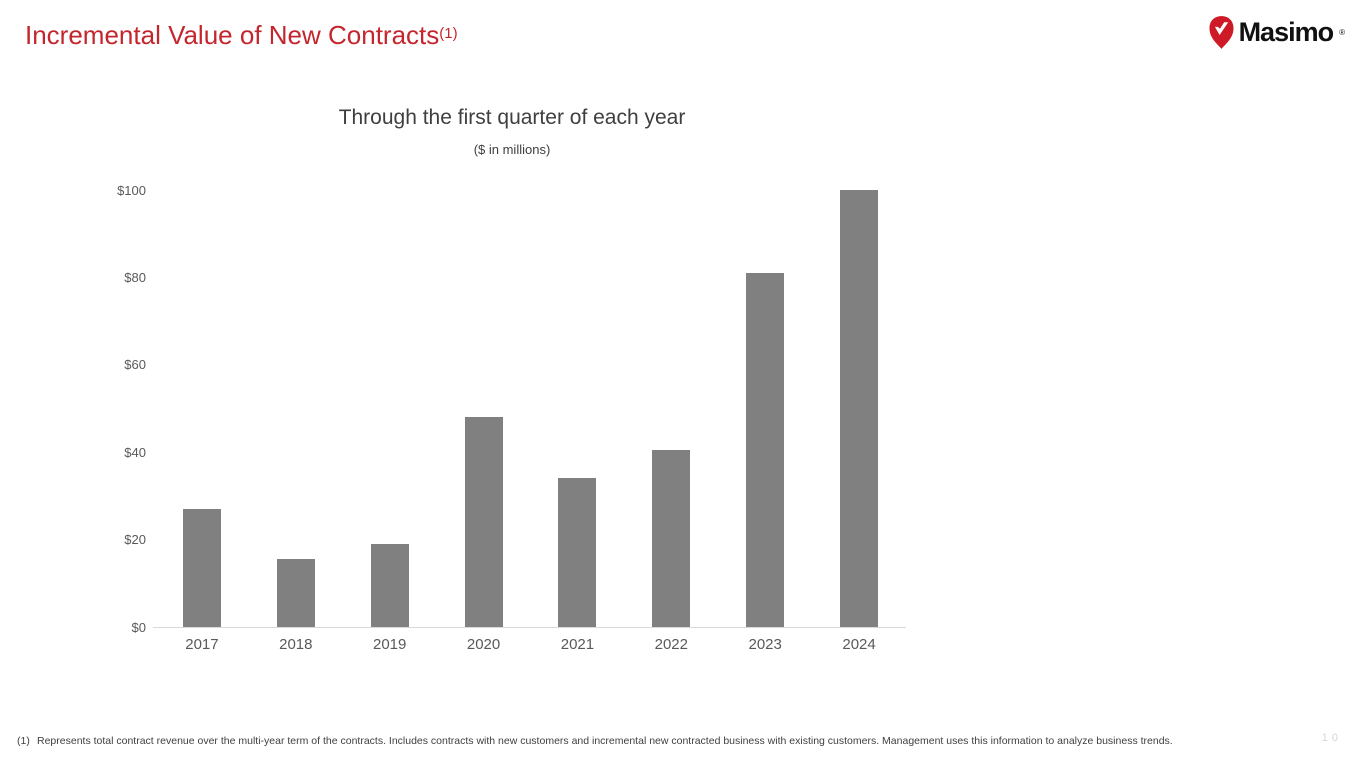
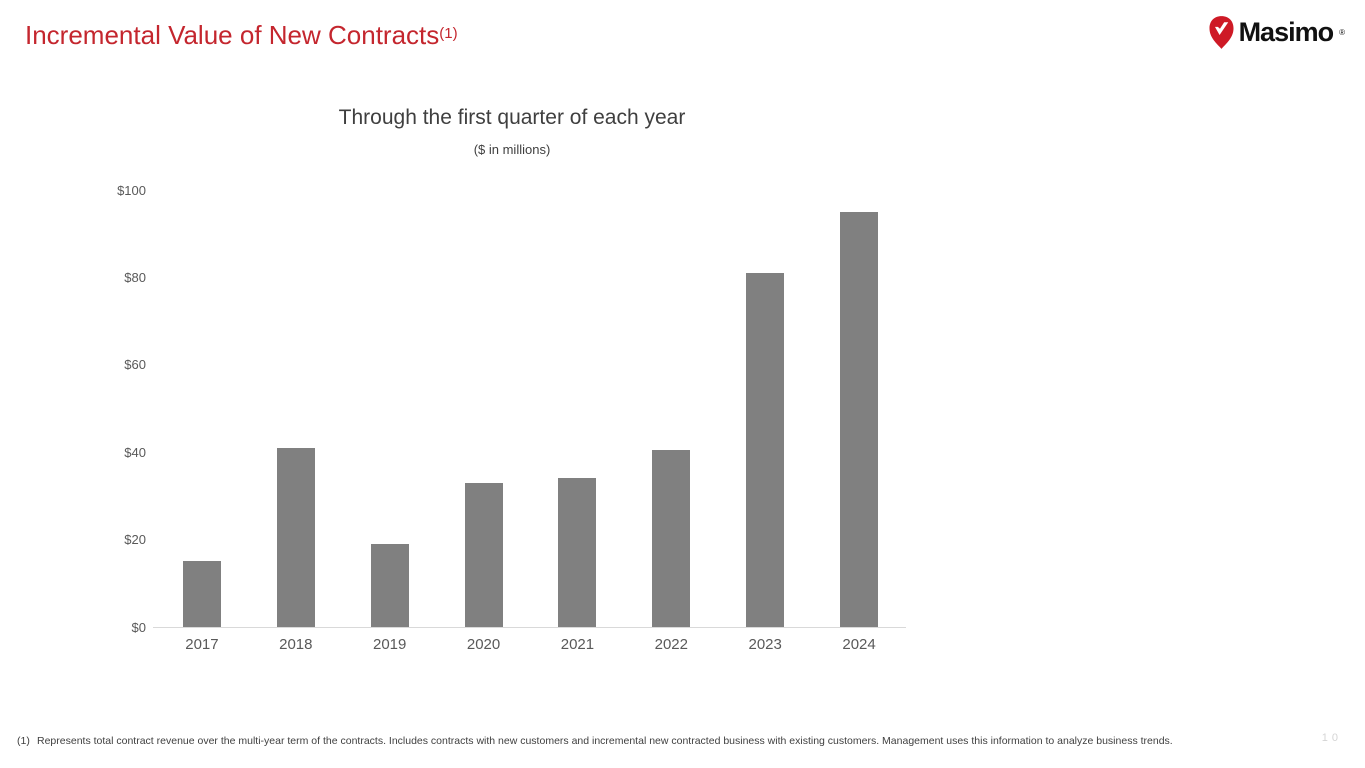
2017: $27 -> $15
2018: $16 -> $41
2020: $48 -> $33
2024: $100 -> $95
